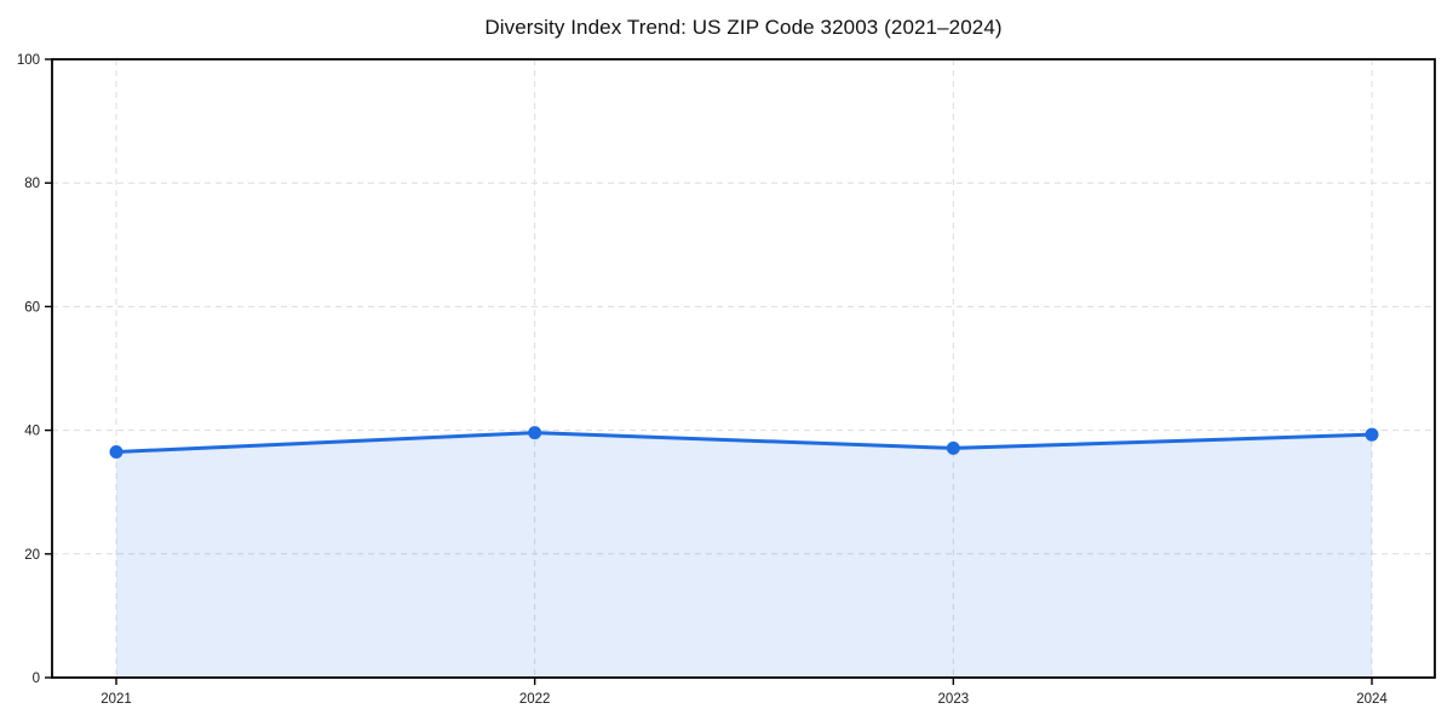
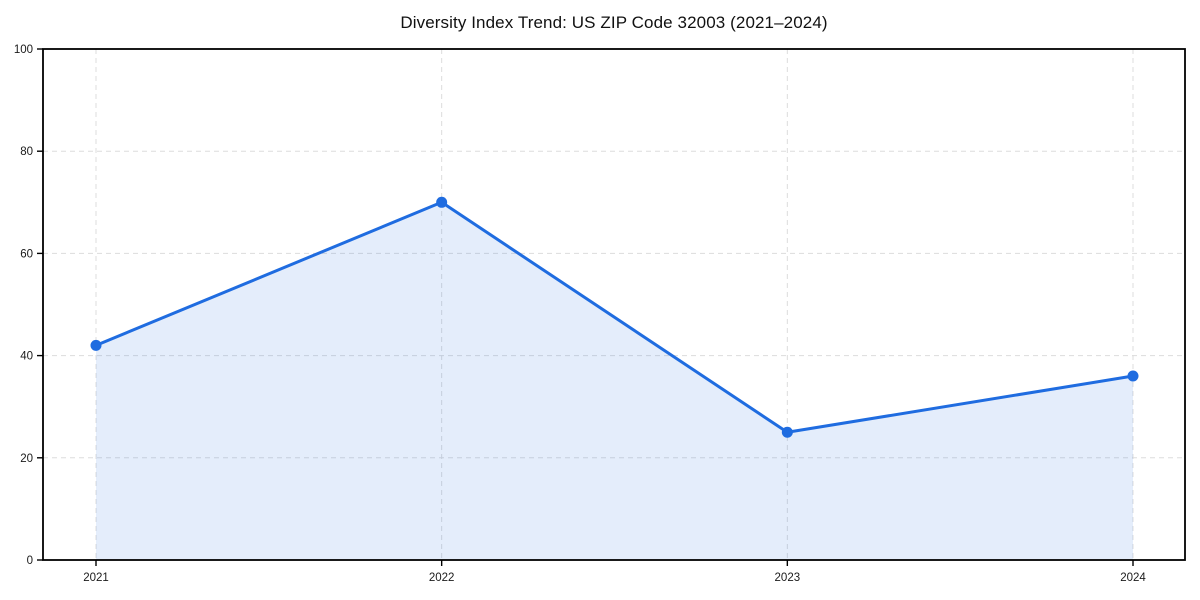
2021: 36 -> 42
2022: 40 -> 70
2023: 37 -> 25
2024: 39 -> 36
